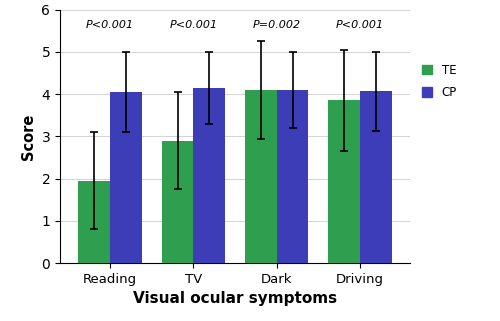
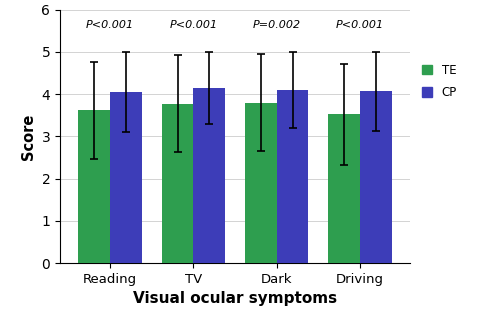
TE/Reading: 1.95 -> 3.62
TE/TV: 2.90 -> 3.77
TE/Dark: 4.10 -> 3.80
TE/Driving: 3.85 -> 3.52
